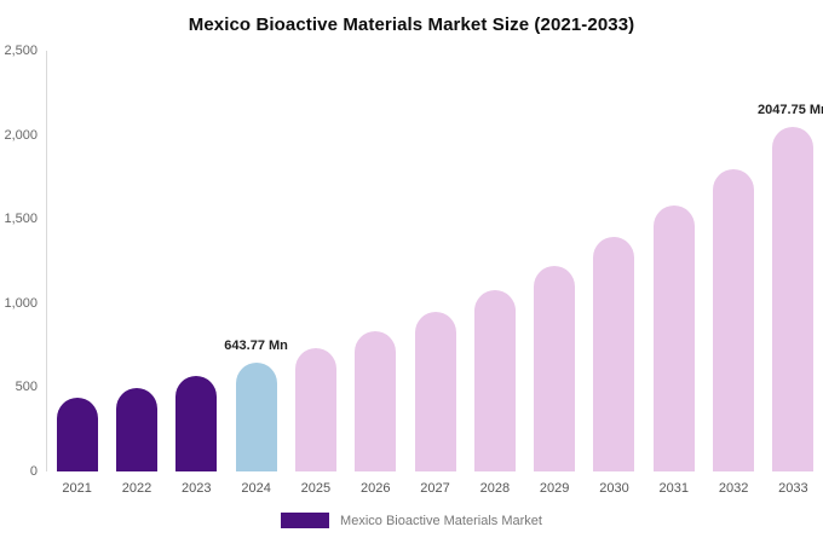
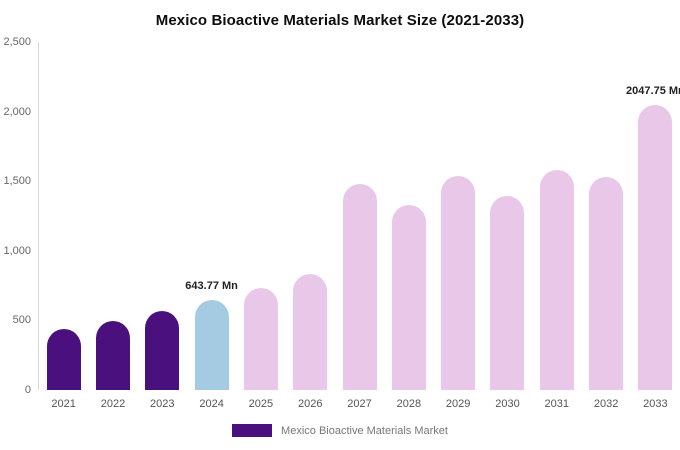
2027: 950 -> 1480
2028: 1080 -> 1330
2029: 1220 -> 1540
2032: 1800 -> 1530
